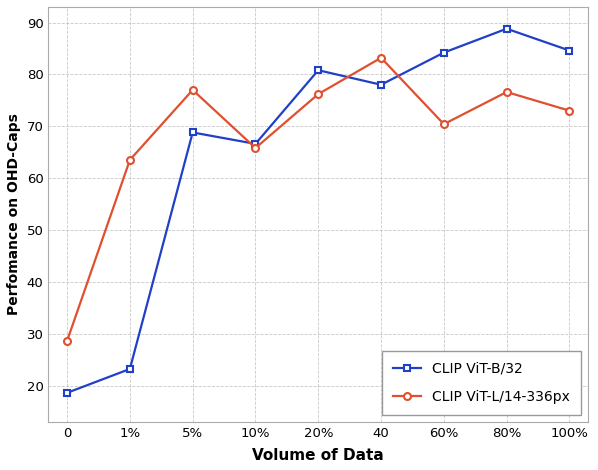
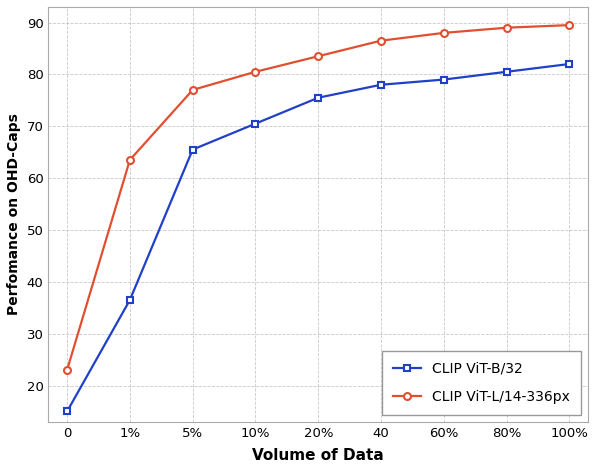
CLIP ViT-B/32/0: 18.6 -> 15.0
CLIP ViT-L/14-336px/0: 28.6 -> 23.0
CLIP ViT-B/32/1%: 23.2 -> 36.5
CLIP ViT-B/32/5%: 68.8 -> 65.5
CLIP ViT-B/32/10%: 66.6 -> 70.5
CLIP ViT-L/14-336px/10%: 65.8 -> 80.5
CLIP ViT-B/32/20%: 80.8 -> 75.5
CLIP ViT-L/14-336px/20%: 76.2 -> 83.5
CLIP ViT-L/14-336px/40: 83.2 -> 86.5
CLIP ViT-B/32/60%: 84.2 -> 79.0
CLIP ViT-L/14-336px/60%: 70.4 -> 88.0
CLIP ViT-B/32/80%: 88.8 -> 80.5
CLIP ViT-L/14-336px/80%: 76.6 -> 89.0
CLIP ViT-B/32/100%: 84.6 -> 82.0
CLIP ViT-L/14-336px/100%: 73.0 -> 89.5
